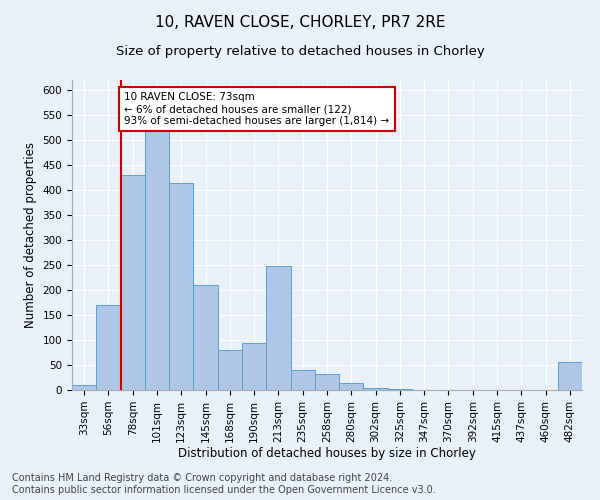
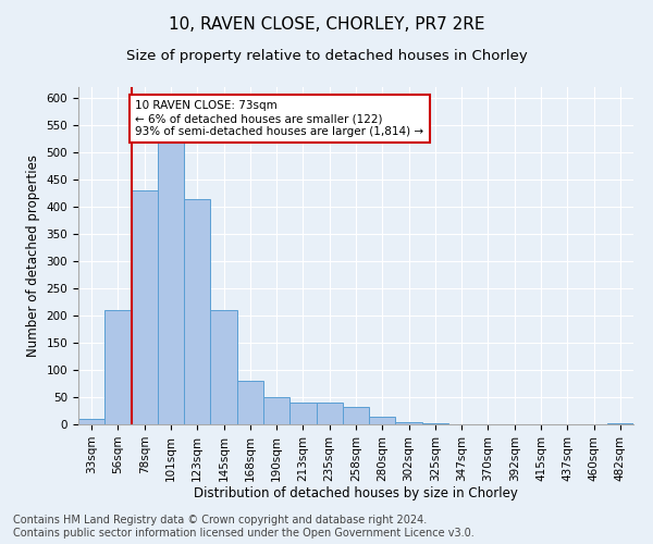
56sqm: 170 -> 210
190sqm: 94 -> 50
213sqm: 248 -> 40
482sqm: 56 -> 2
